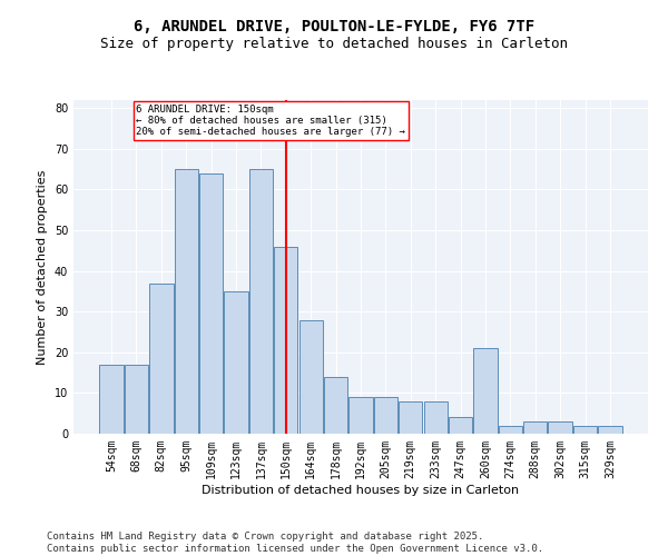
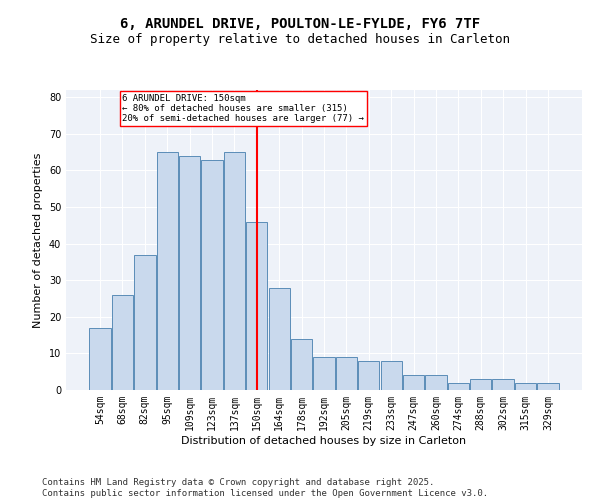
68sqm: 17 -> 26
123sqm: 35 -> 63
260sqm: 21 -> 4
